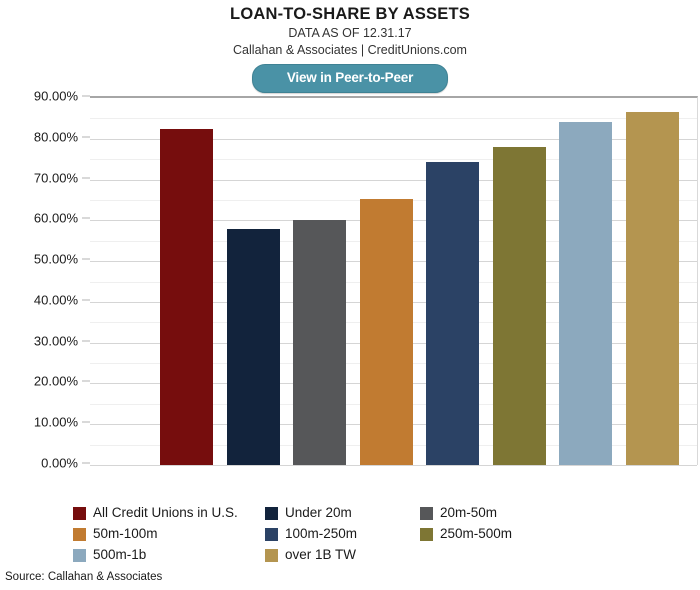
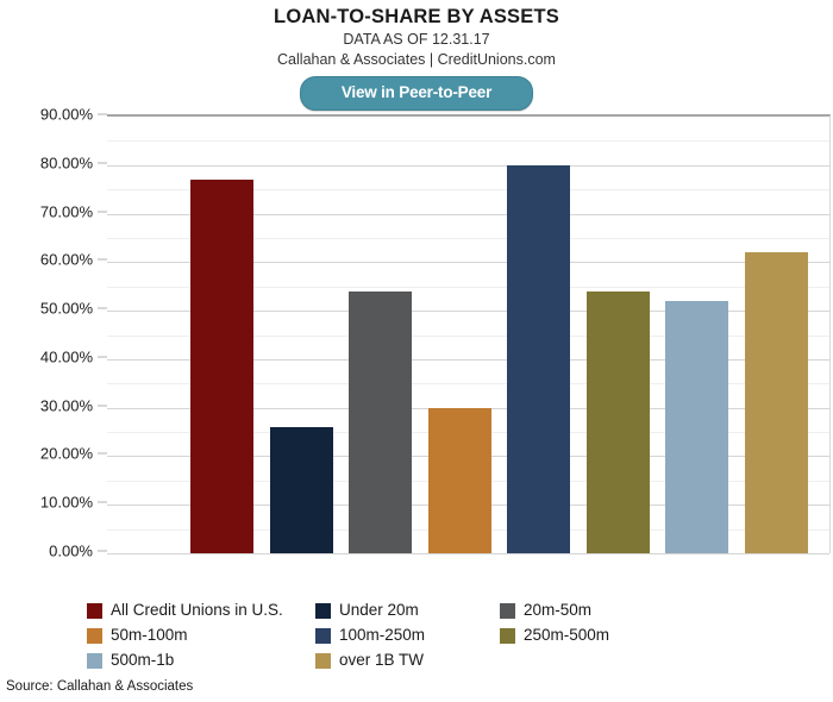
All Credit Unions in U.S.: 82% -> 77%
Under 20m: 58% -> 26%
20m-50m: 60% -> 54%
50m-100m: 65% -> 30%
100m-250m: 74% -> 80%
250m-500m: 78% -> 54%
500m-1b: 84% -> 52%
over 1B TW: 87% -> 62%
